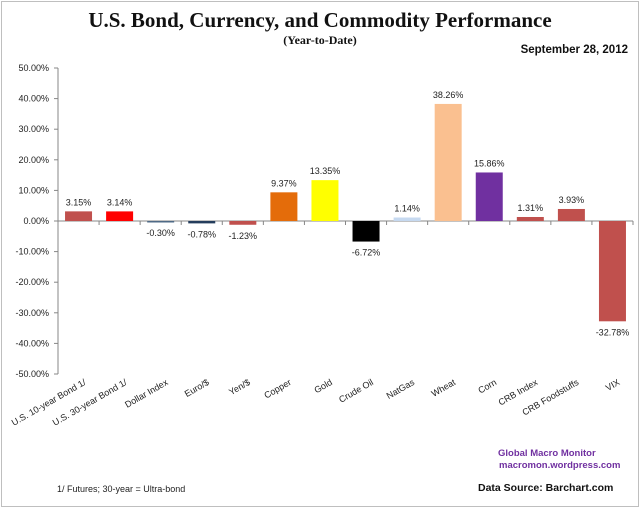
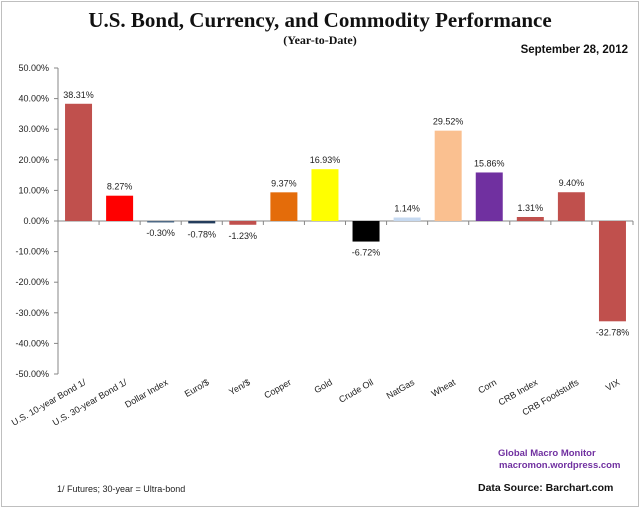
U.S. 10-year Bond 1/: 3.15% -> 38.31%
U.S. 30-year Bond 1/: 3.14% -> 8.27%
Gold: 13.35% -> 16.93%
Wheat: 38.26% -> 29.52%
CRB Foodstuffs: 3.93% -> 9.40%
